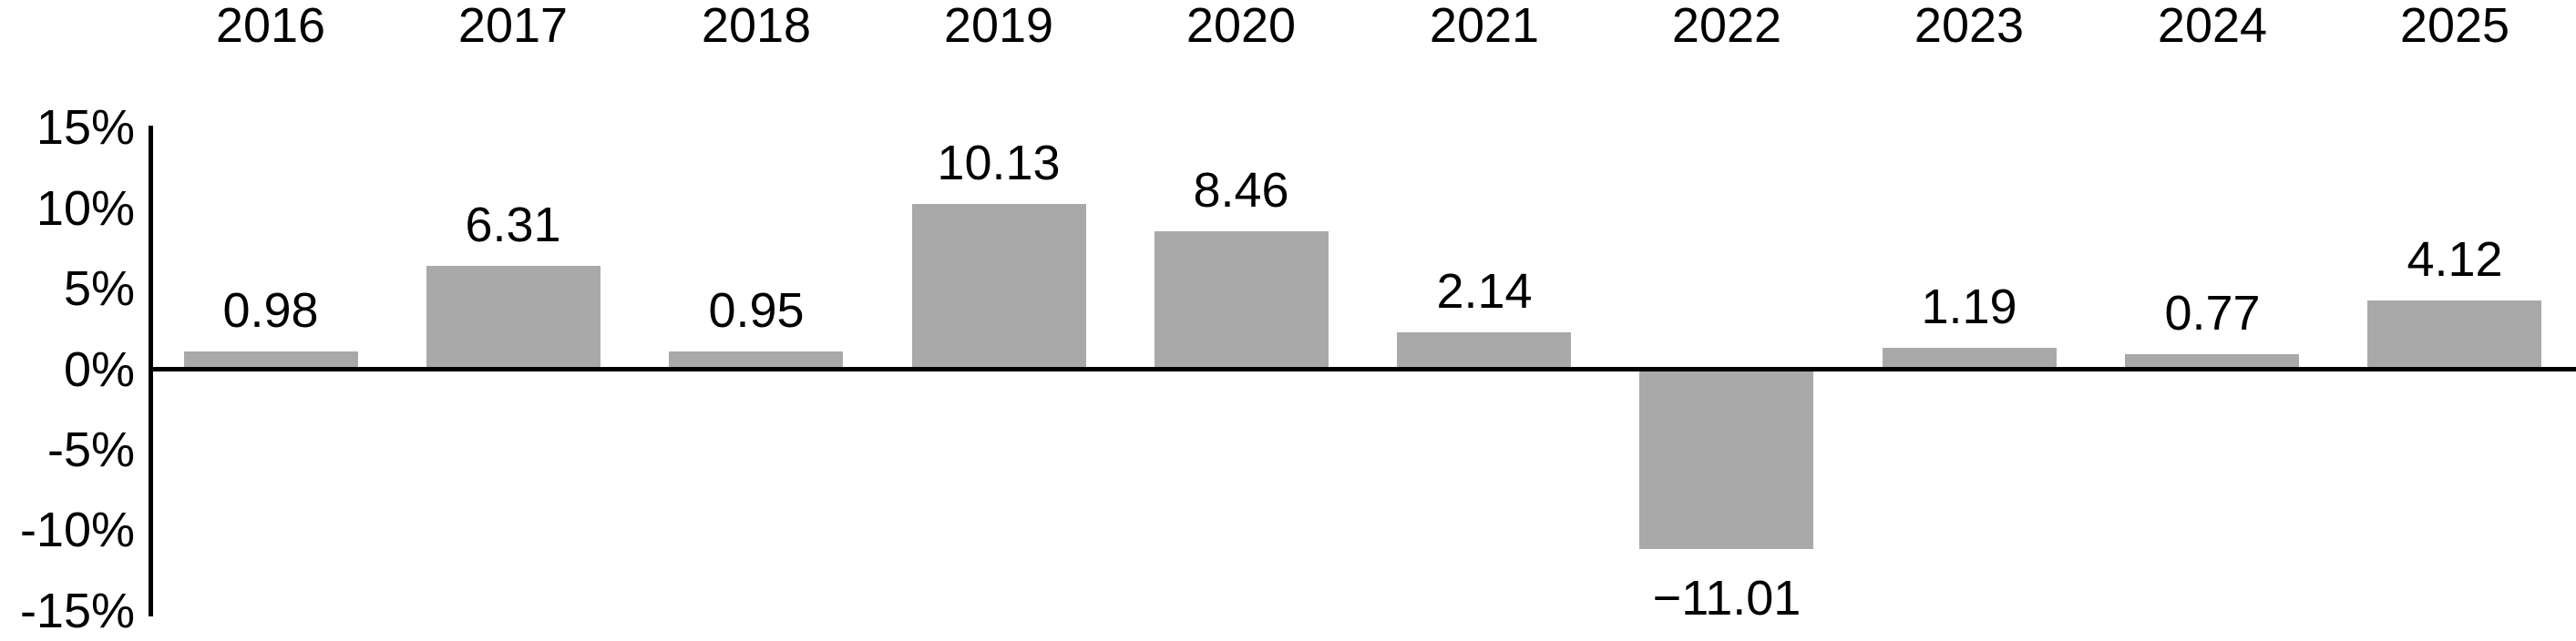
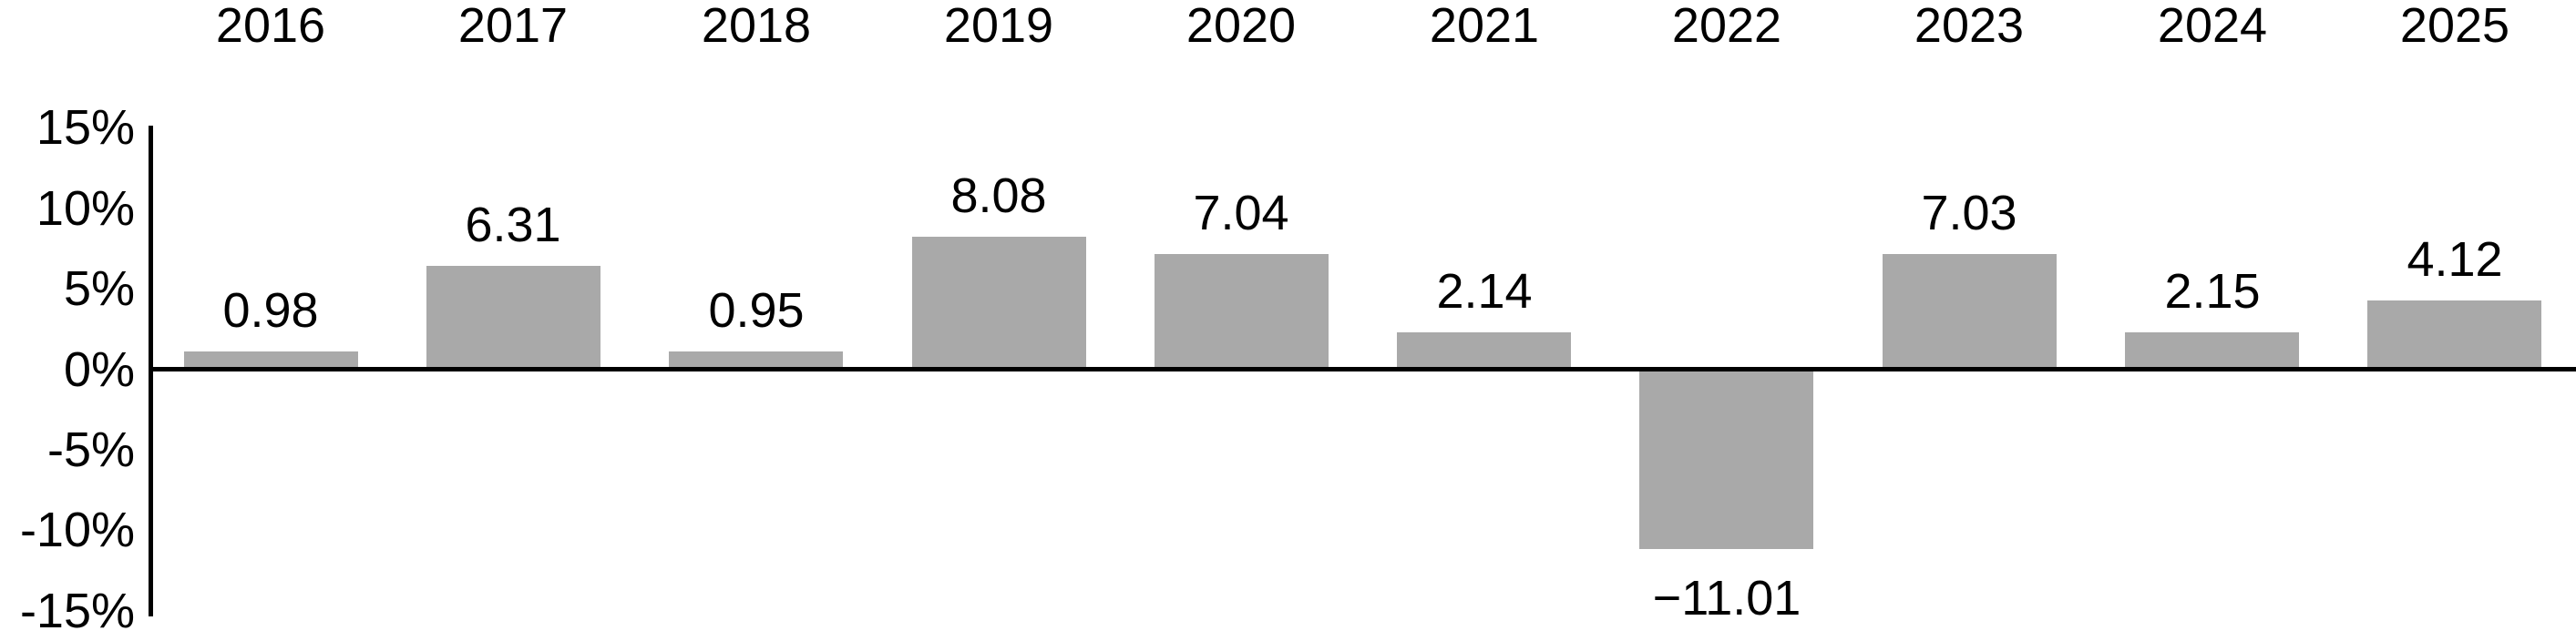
2019: 10.13 -> 8.08
2020: 8.46 -> 7.04
2023: 1.19 -> 7.03
2024: 0.77 -> 2.15
